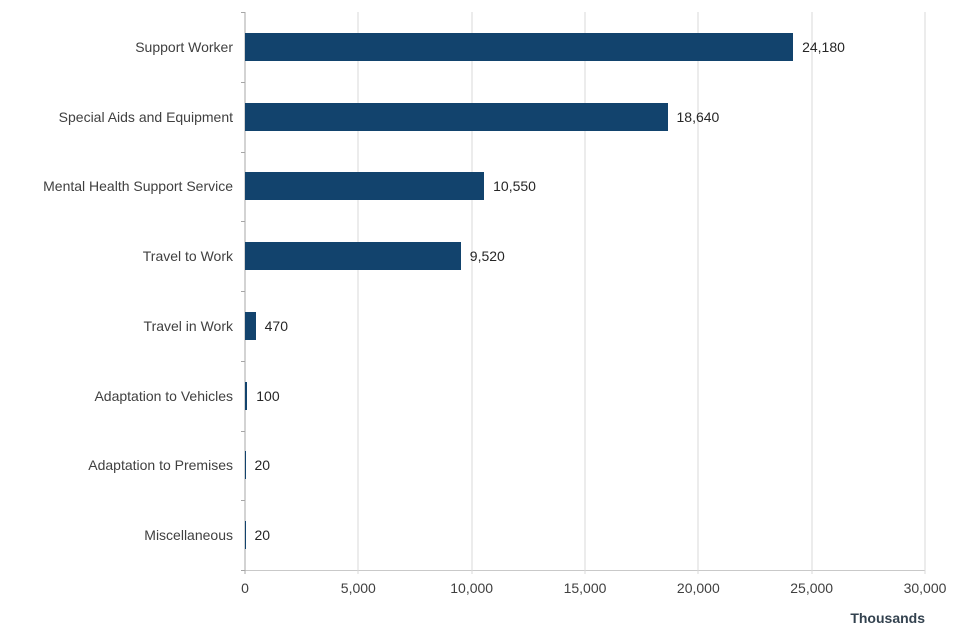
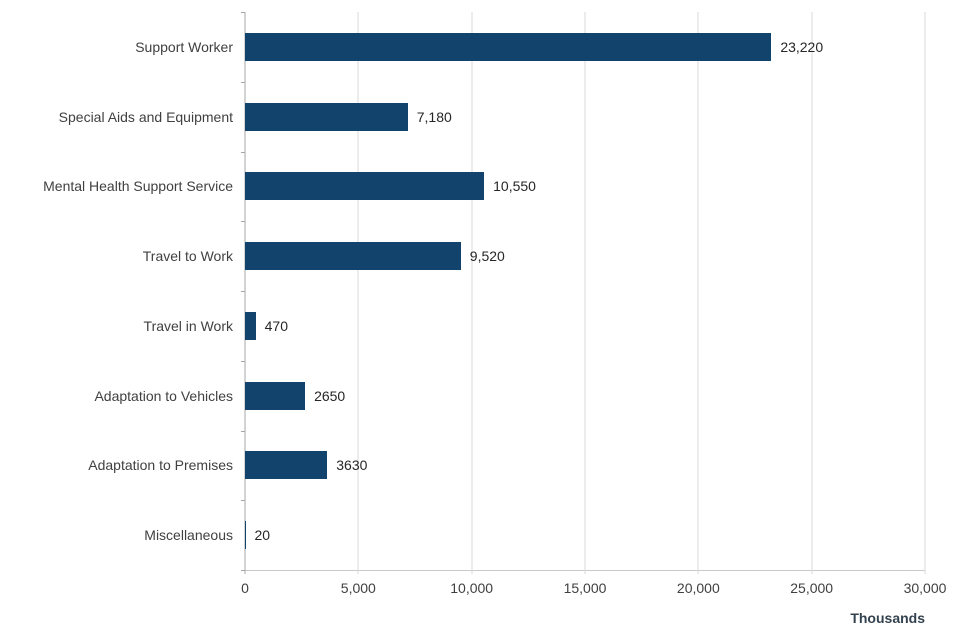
Support Worker: 24,180 -> 23,220
Special Aids and Equipment: 18,640 -> 7,180
Adaptation to Vehicles: 100 -> 2650
Adaptation to Premises: 20 -> 3630
